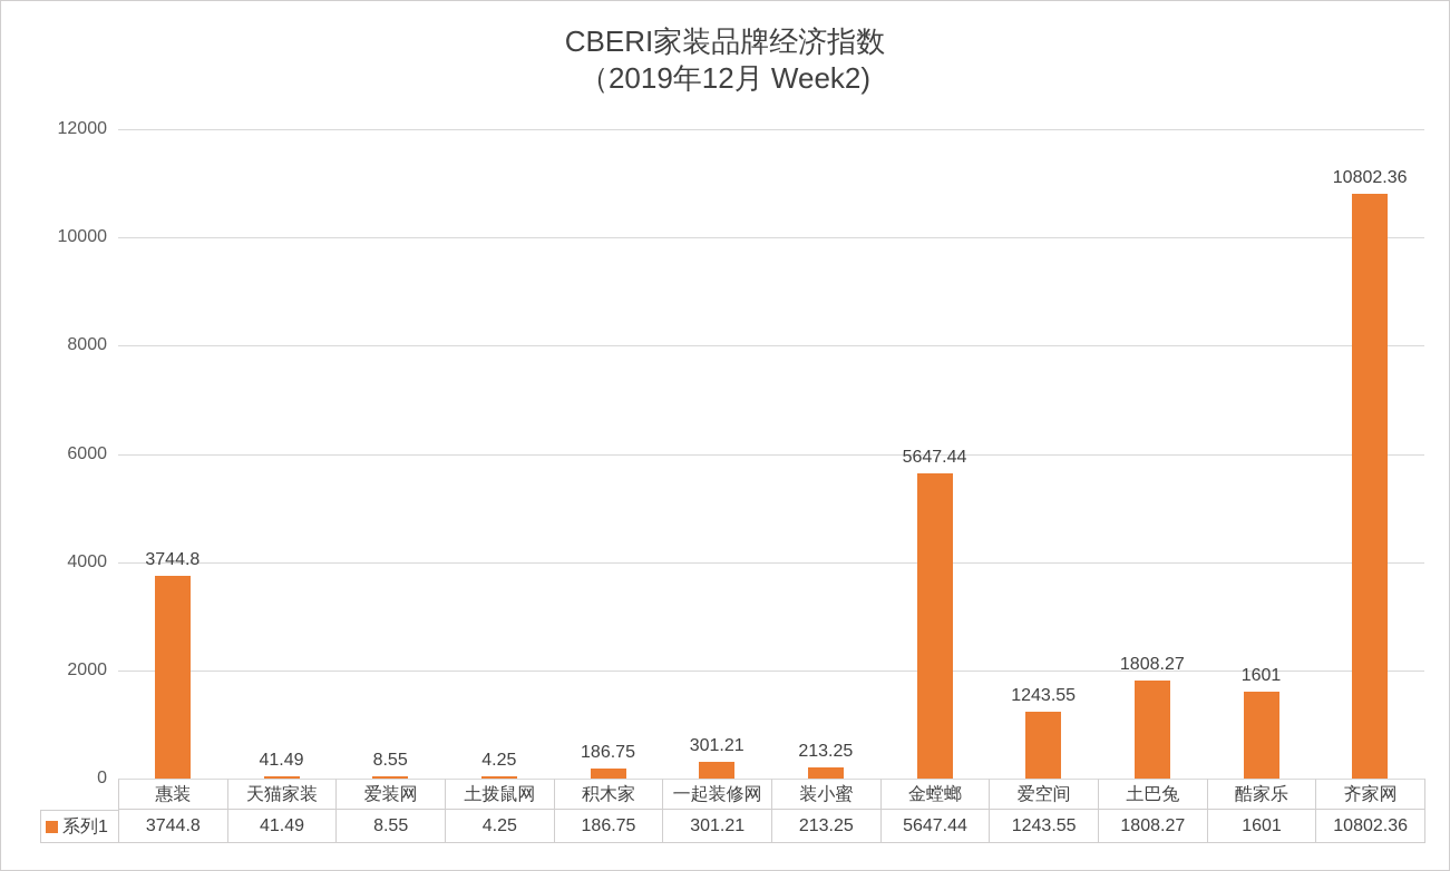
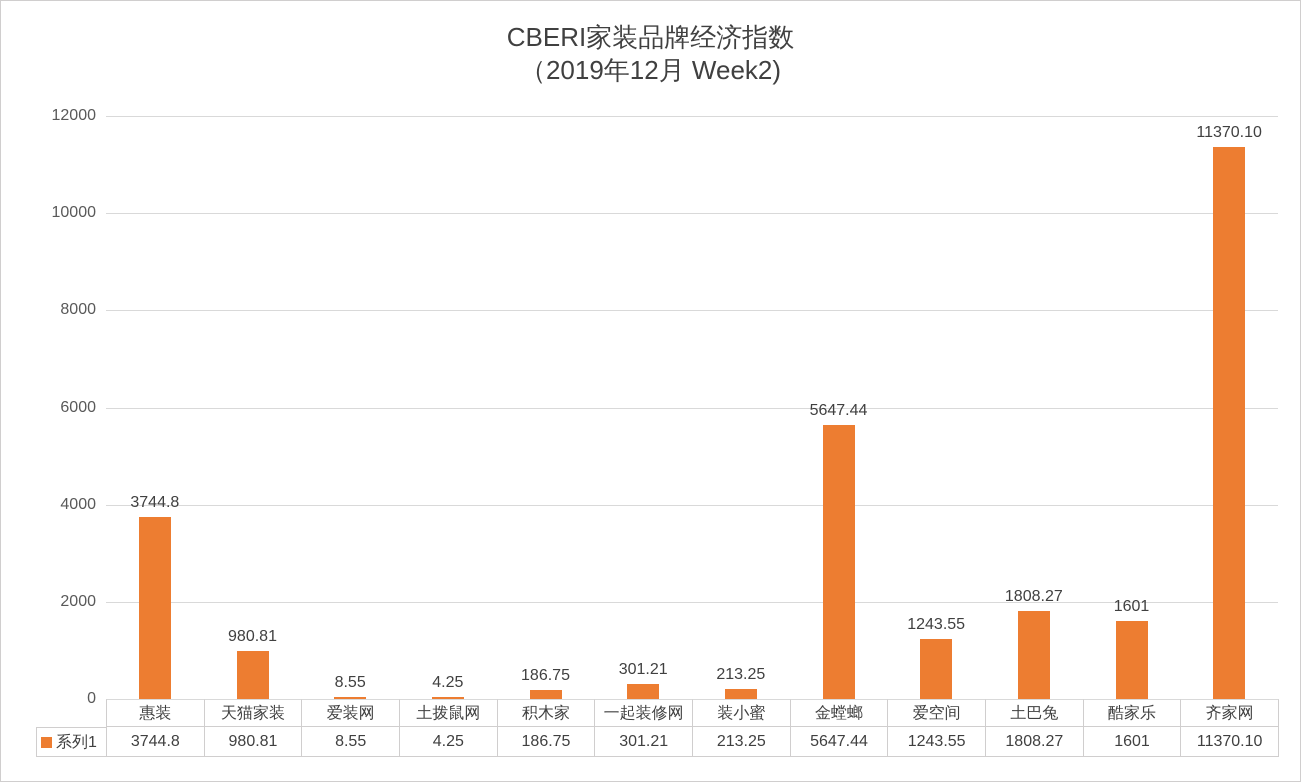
天猫家装: 41.49 -> 980.81
齐家网: 10802.36 -> 11370.10
